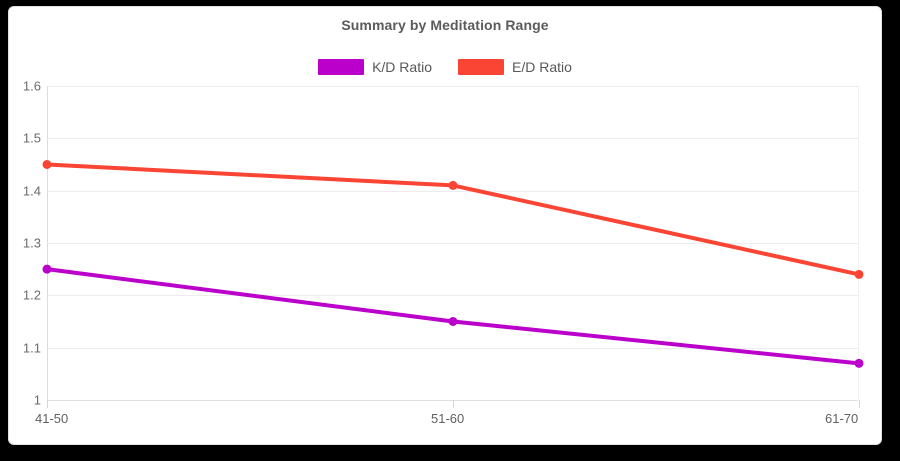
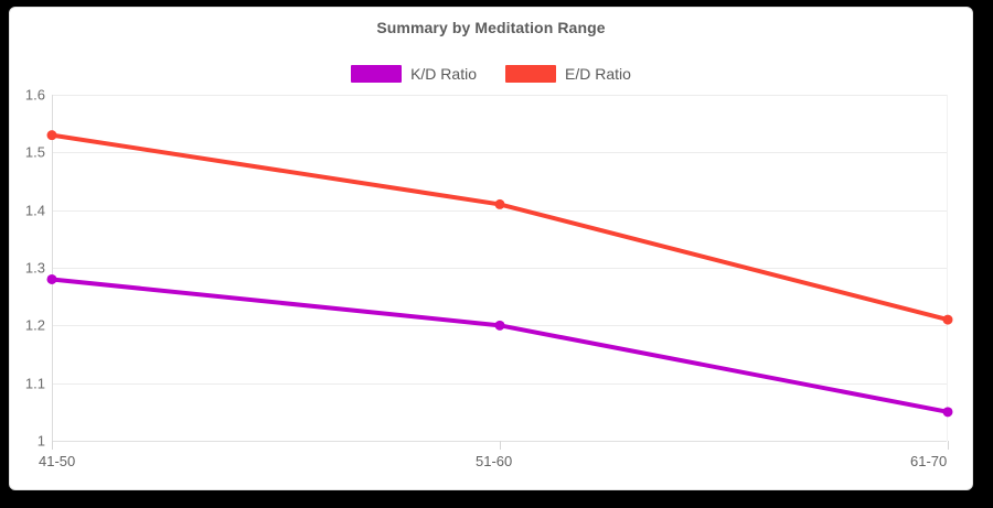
K/D Ratio/41-50: 1.25 -> 1.28
E/D Ratio/41-50: 1.45 -> 1.53
K/D Ratio/51-60: 1.15 -> 1.20
K/D Ratio/61-70: 1.07 -> 1.05
E/D Ratio/61-70: 1.24 -> 1.21
